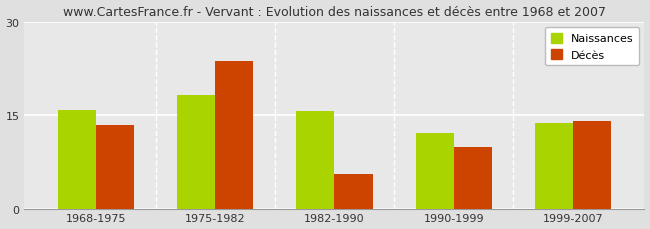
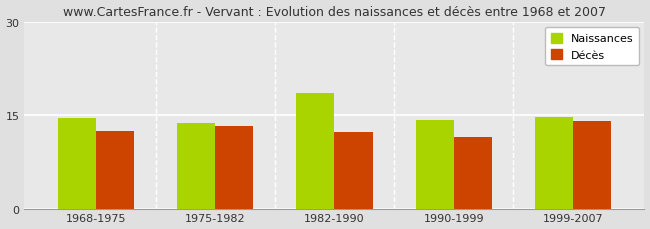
Naissances/1968-1975: 15.8 -> 14.5
Décès/1968-1975: 13.4 -> 12.5
Naissances/1975-1982: 18.2 -> 13.8
Décès/1975-1982: 23.6 -> 13.2
Naissances/1982-1990: 15.6 -> 18.5
Décès/1982-1990: 5.6 -> 12.3
Naissances/1990-1999: 12.2 -> 14.2
Décès/1990-1999: 9.8 -> 11.5
Naissances/1999-2007: 13.8 -> 14.7
